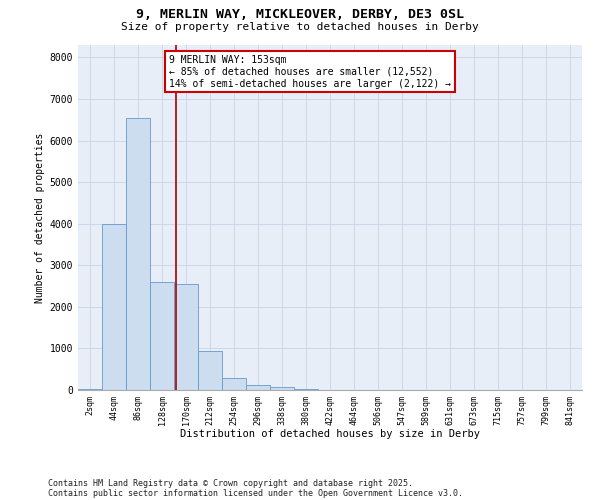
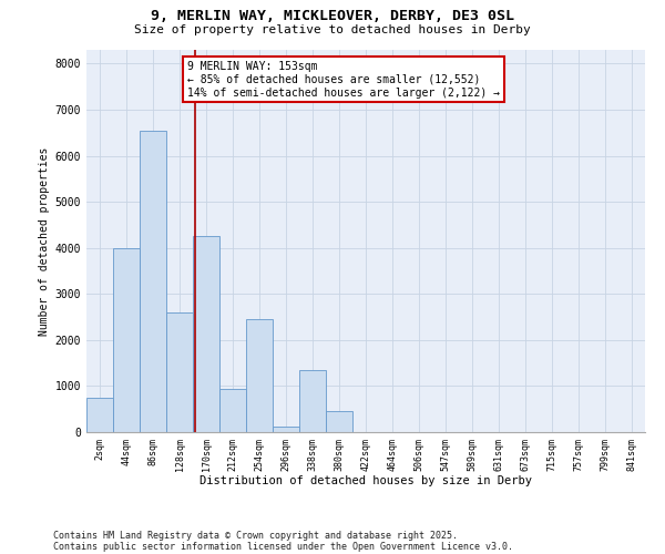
2sqm: 30 -> 750
170sqm: 2550 -> 4250
254sqm: 300 -> 2450
338sqm: 80 -> 1350
380sqm: 30 -> 450
